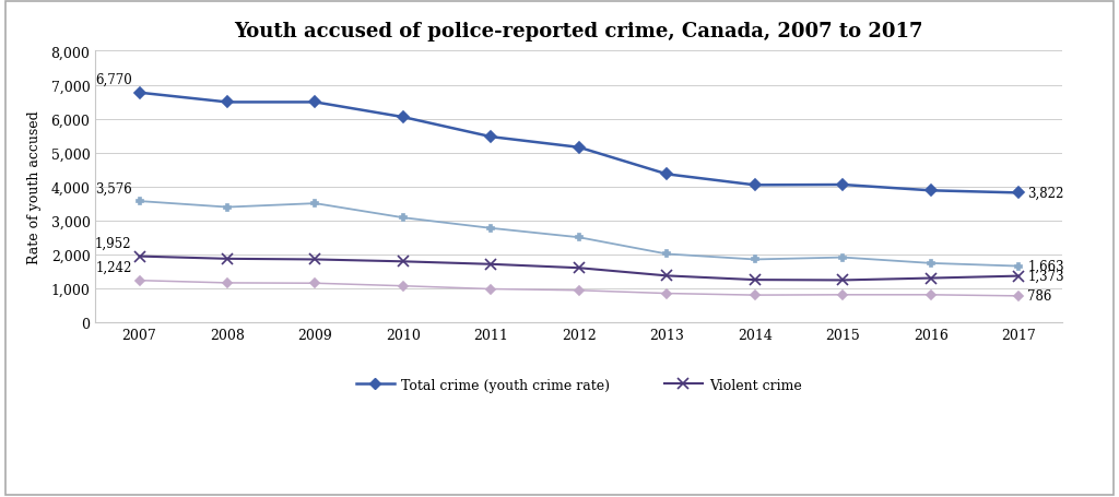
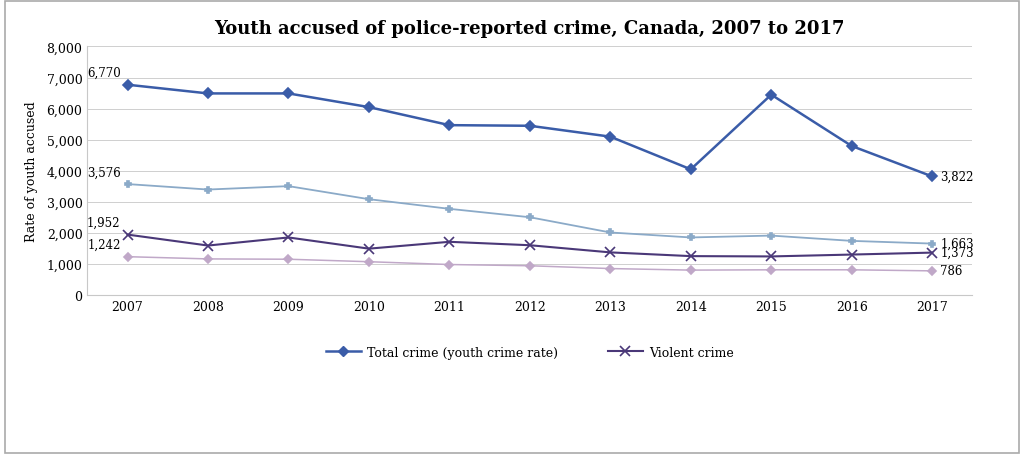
Violent crime/2008: 1,880 -> 1,600
Violent crime/2010: 1,800 -> 1,500
Total crime (youth crime rate)/2012: 5,160 -> 5,450
Total crime (youth crime rate)/2013: 4,370 -> 5,100
Total crime (youth crime rate)/2015: 4,060 -> 6,450
Total crime (youth crime rate)/2016: 3,890 -> 4,800
